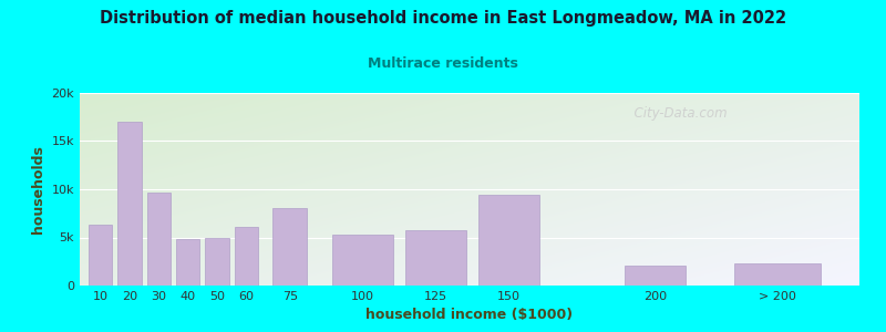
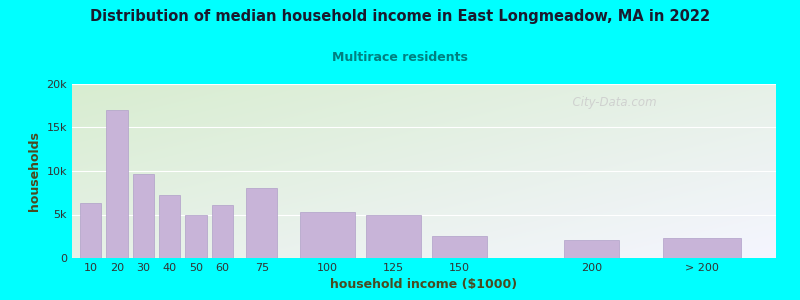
40: 4.8k -> 7.2k
125: 5.8k -> 5.0k
150: 9.4k -> 2.5k
